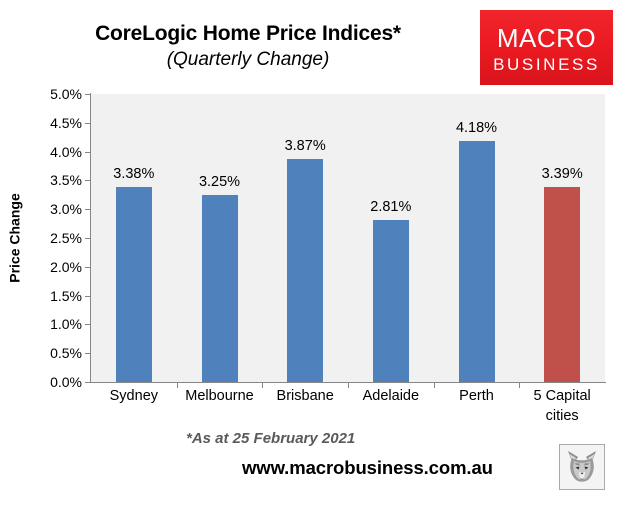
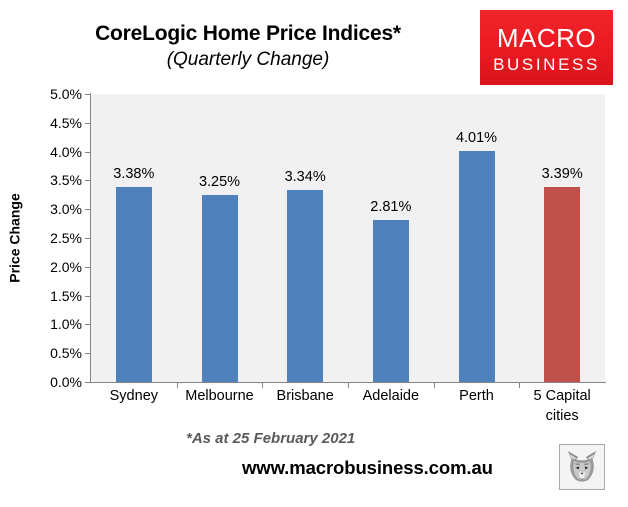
Brisbane: 3.87% -> 3.34%
Perth: 4.18% -> 4.01%
